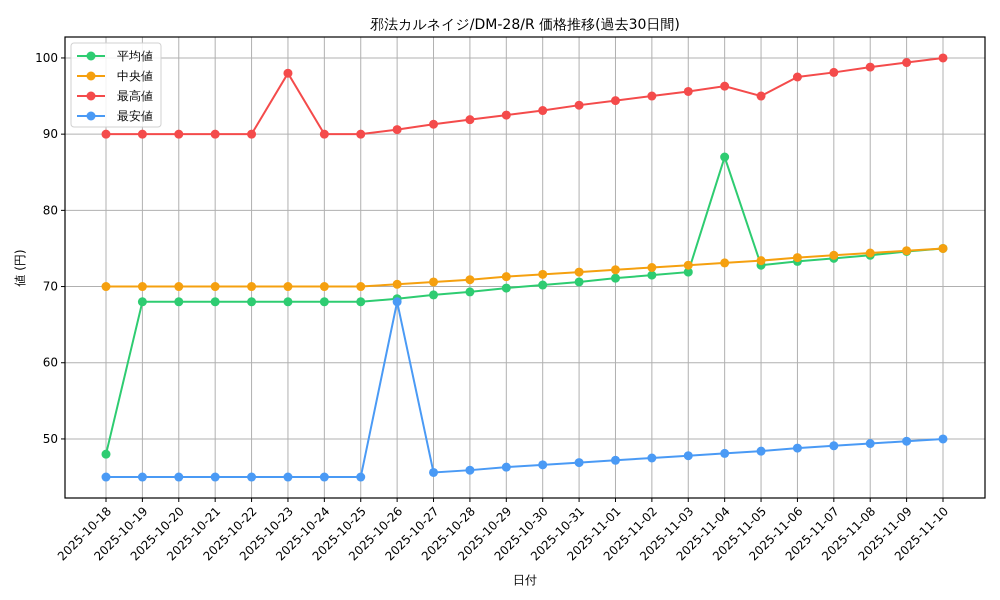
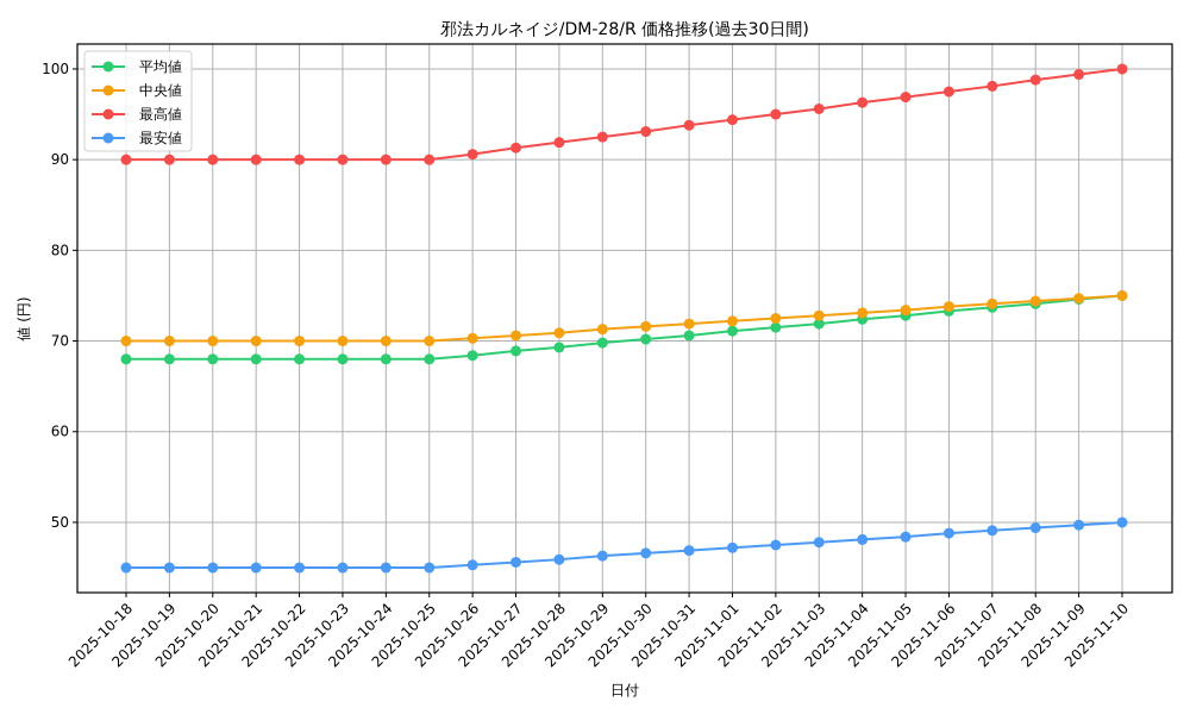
平均値/2025-10-18: 48 -> 68
最高値/2025-10-23: 98 -> 90
最安値/2025-10-26: 68 -> 45
平均値/2025-11-04: 87 -> 72
最高値/2025-11-05: 95 -> 97
